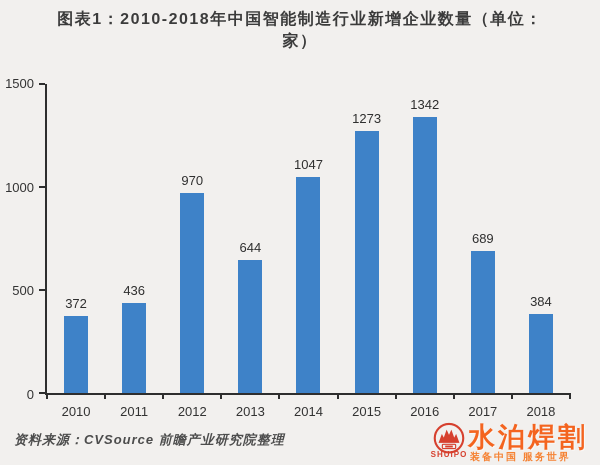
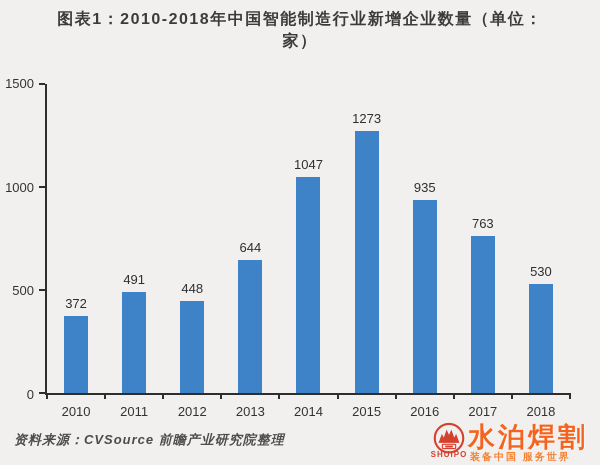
2011: 436 -> 491
2012: 970 -> 448
2016: 1342 -> 935
2017: 689 -> 763
2018: 384 -> 530
